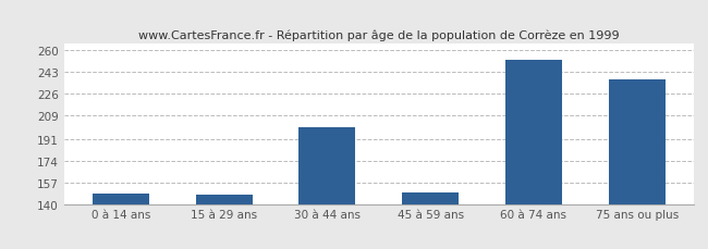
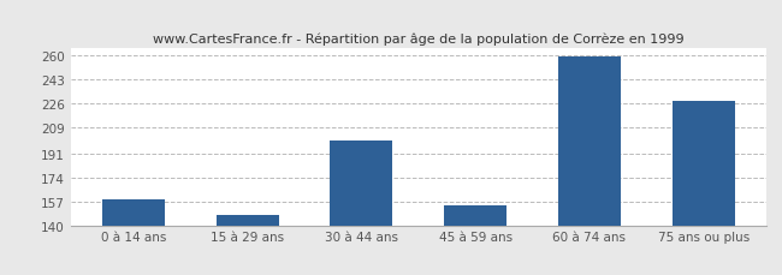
0 à 14 ans: 148 -> 158
45 à 59 ans: 149 -> 154
60 à 74 ans: 253 -> 259
75 ans ou plus: 237 -> 228
